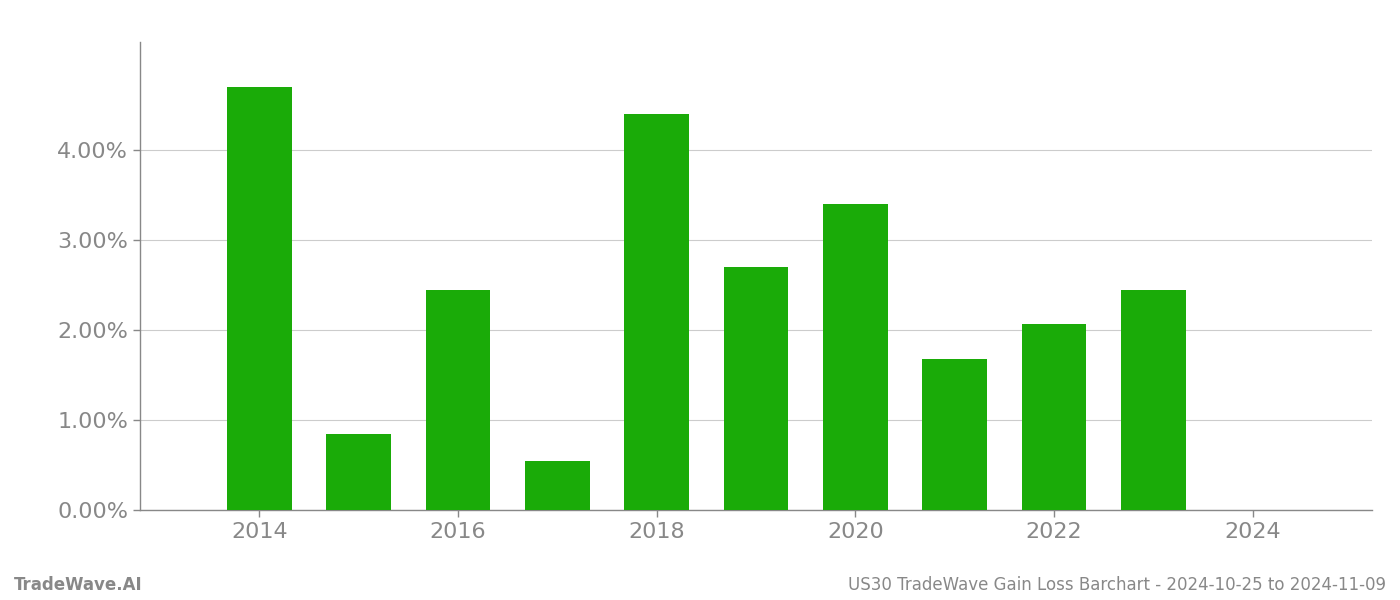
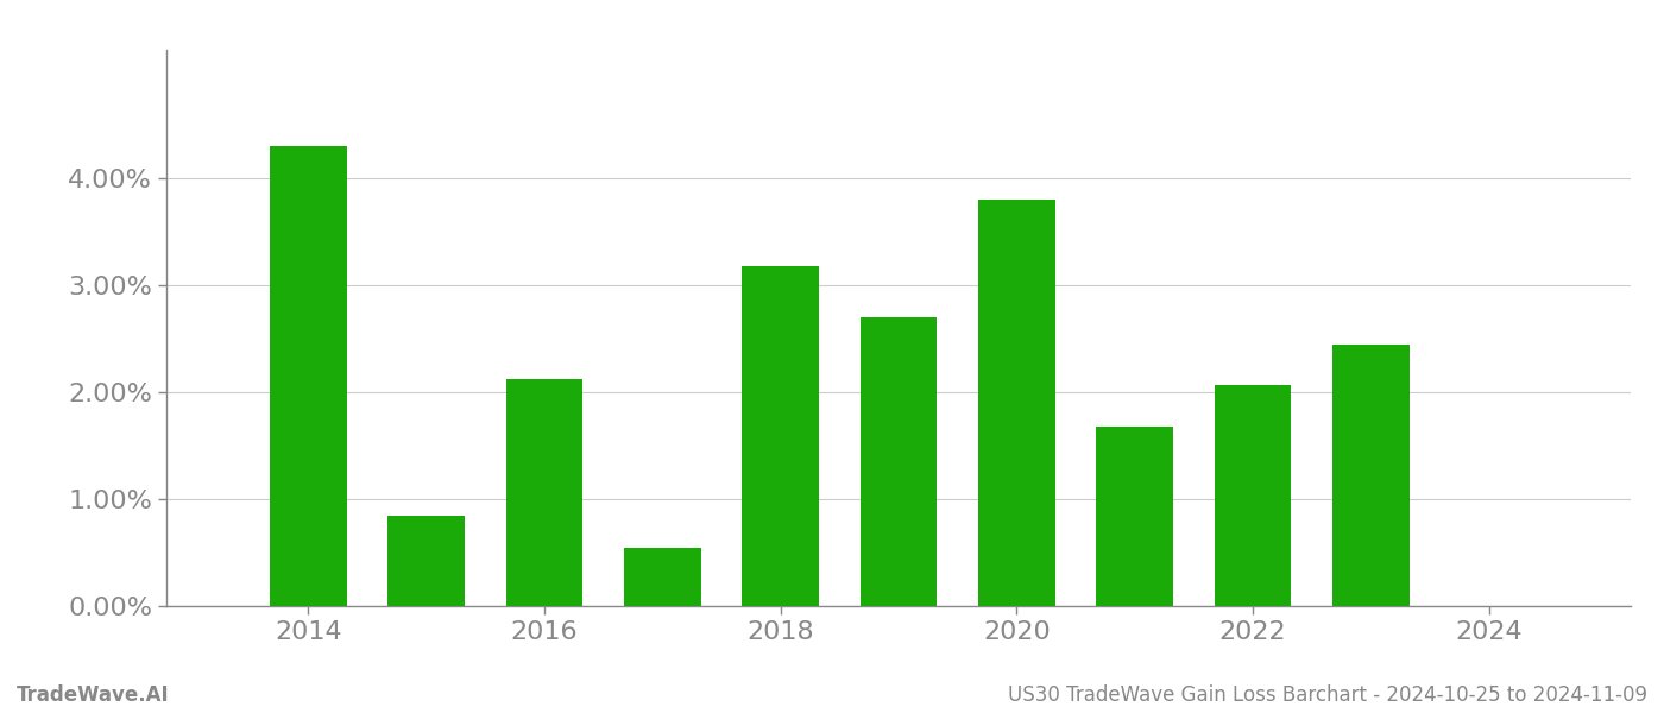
2014: 4.70% -> 4.30%
2016: 2.45% -> 2.12%
2018: 4.40% -> 3.18%
2020: 3.40% -> 3.80%
